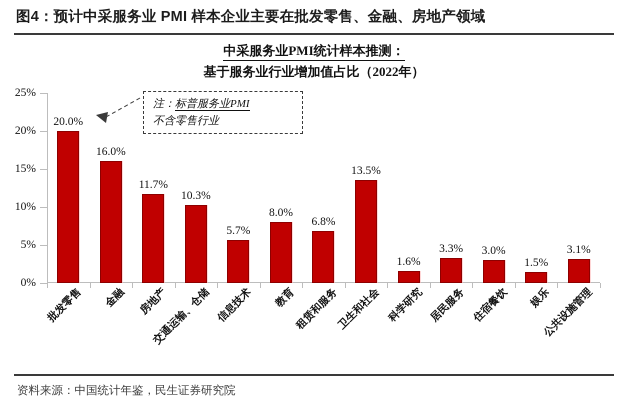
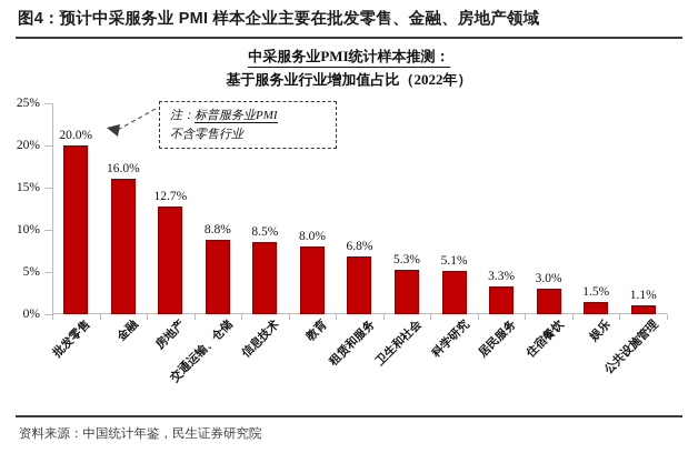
房地产: 11.7% -> 12.7%
交通运输、仓储: 10.3% -> 8.8%
信息技术: 5.7% -> 8.5%
卫生和社会: 13.5% -> 5.3%
科学研究: 1.6% -> 5.1%
公共设施管理: 3.1% -> 1.1%
